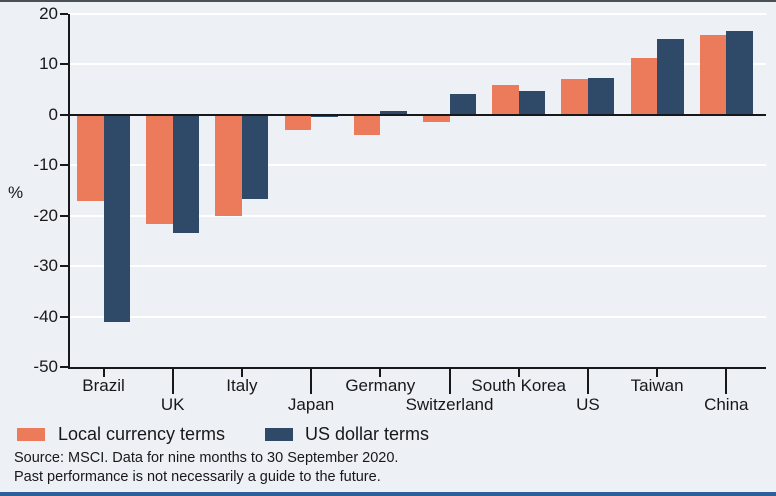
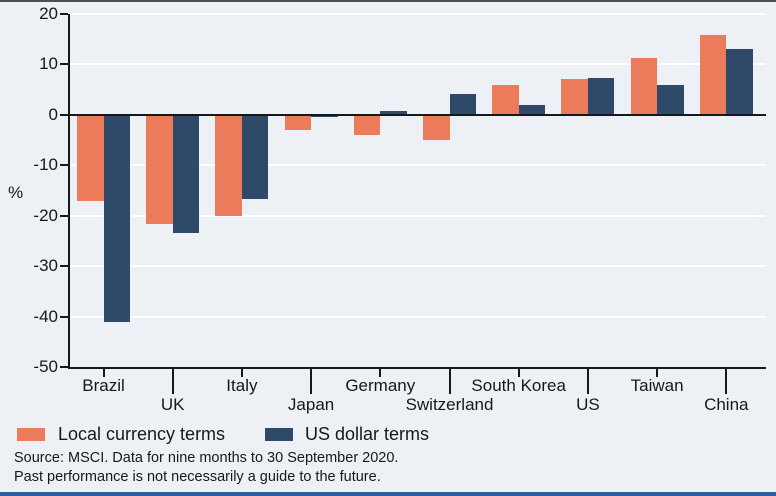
Local currency terms/Switzerland: -2 -> -5
US dollar terms/South Korea: 5 -> 2
US dollar terms/Taiwan: 15 -> 6
US dollar terms/China: 17 -> 13
